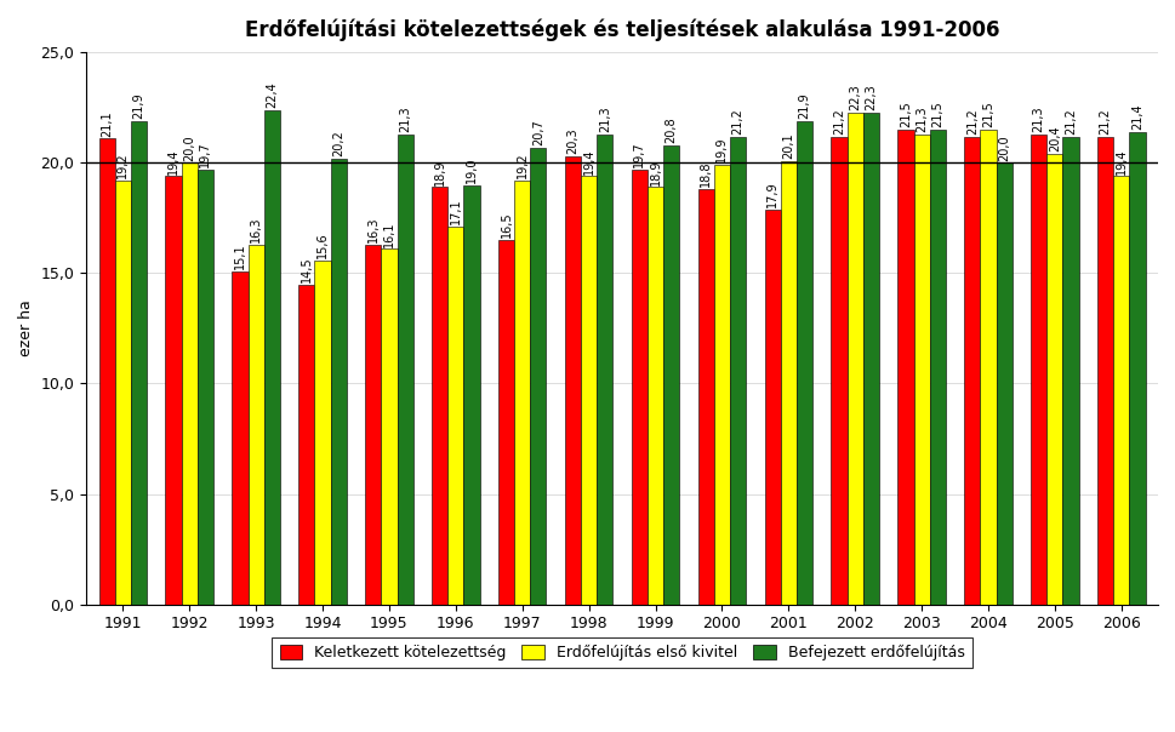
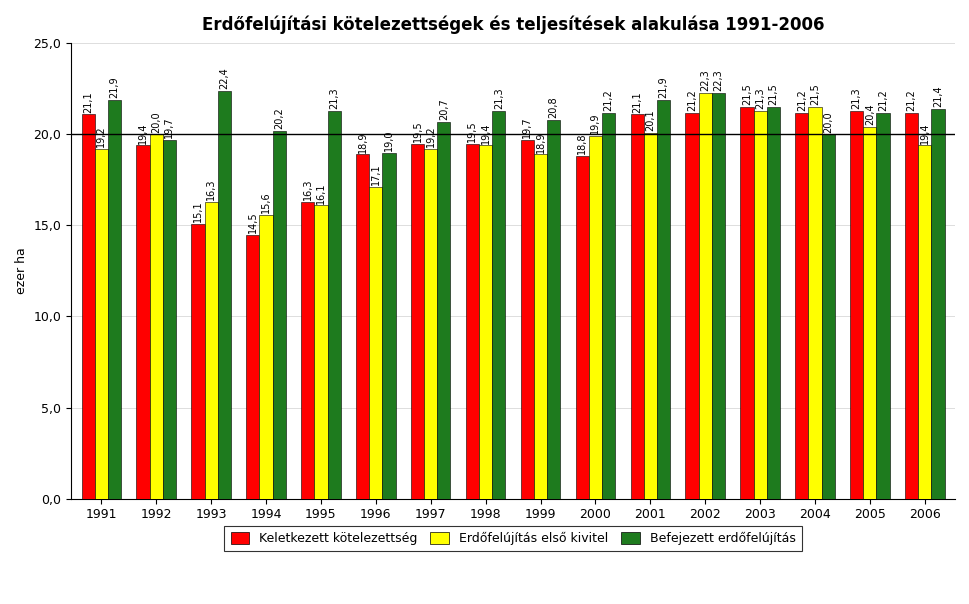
Keletkezett kötelezettség/1997: 16,5 -> 19,5
Keletkezett kötelezettség/1998: 20,3 -> 19,5
Keletkezett kötelezettség/2001: 17,9 -> 21,1
